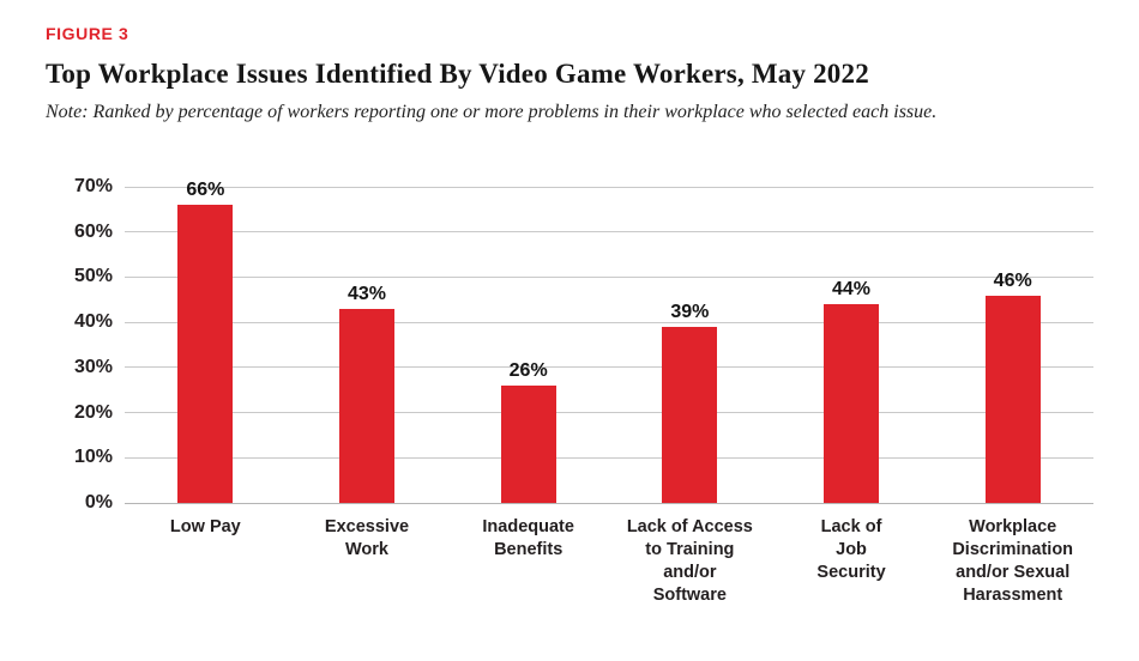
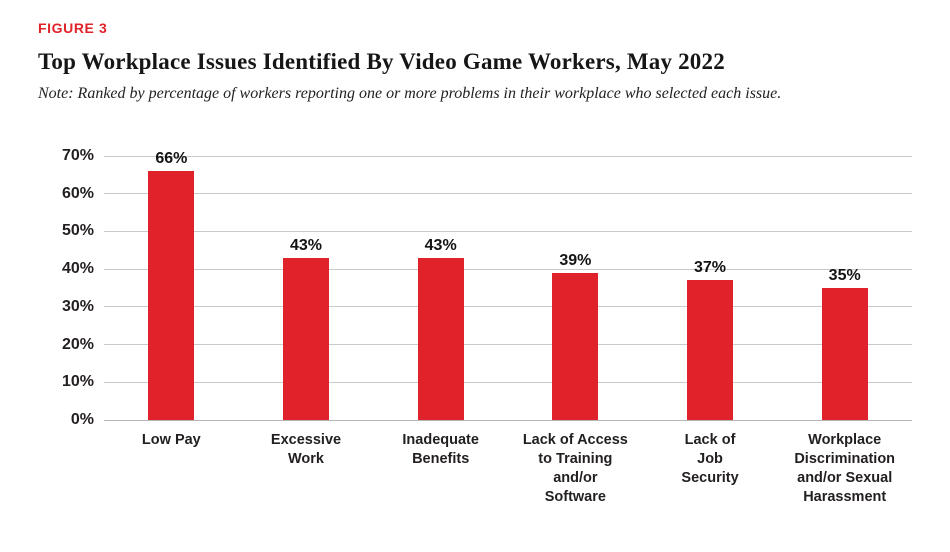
Inadequate Benefits: 26% -> 43%
Lack of Job Security: 44% -> 37%
Workplace Discrimination and/or Sexual Harassment: 46% -> 35%
